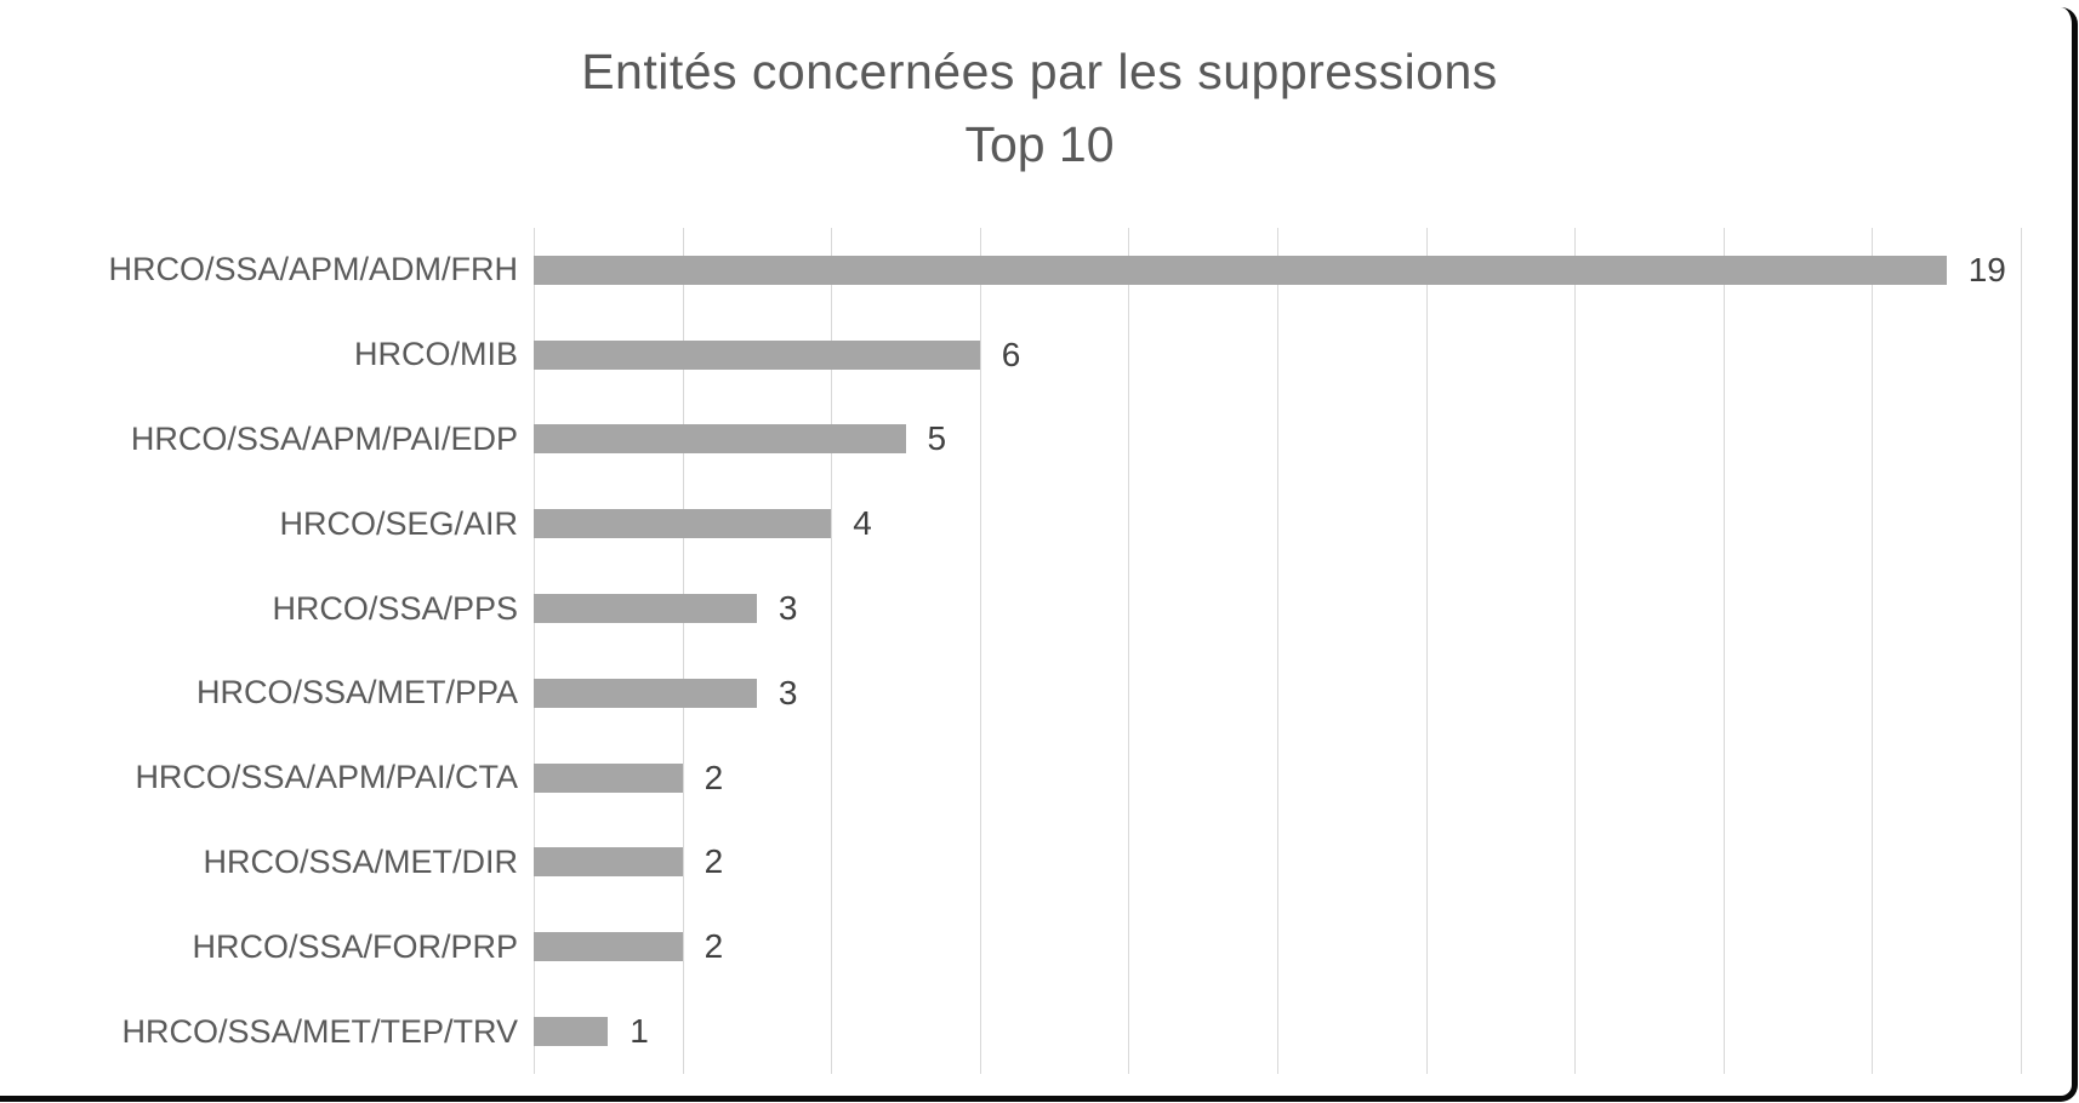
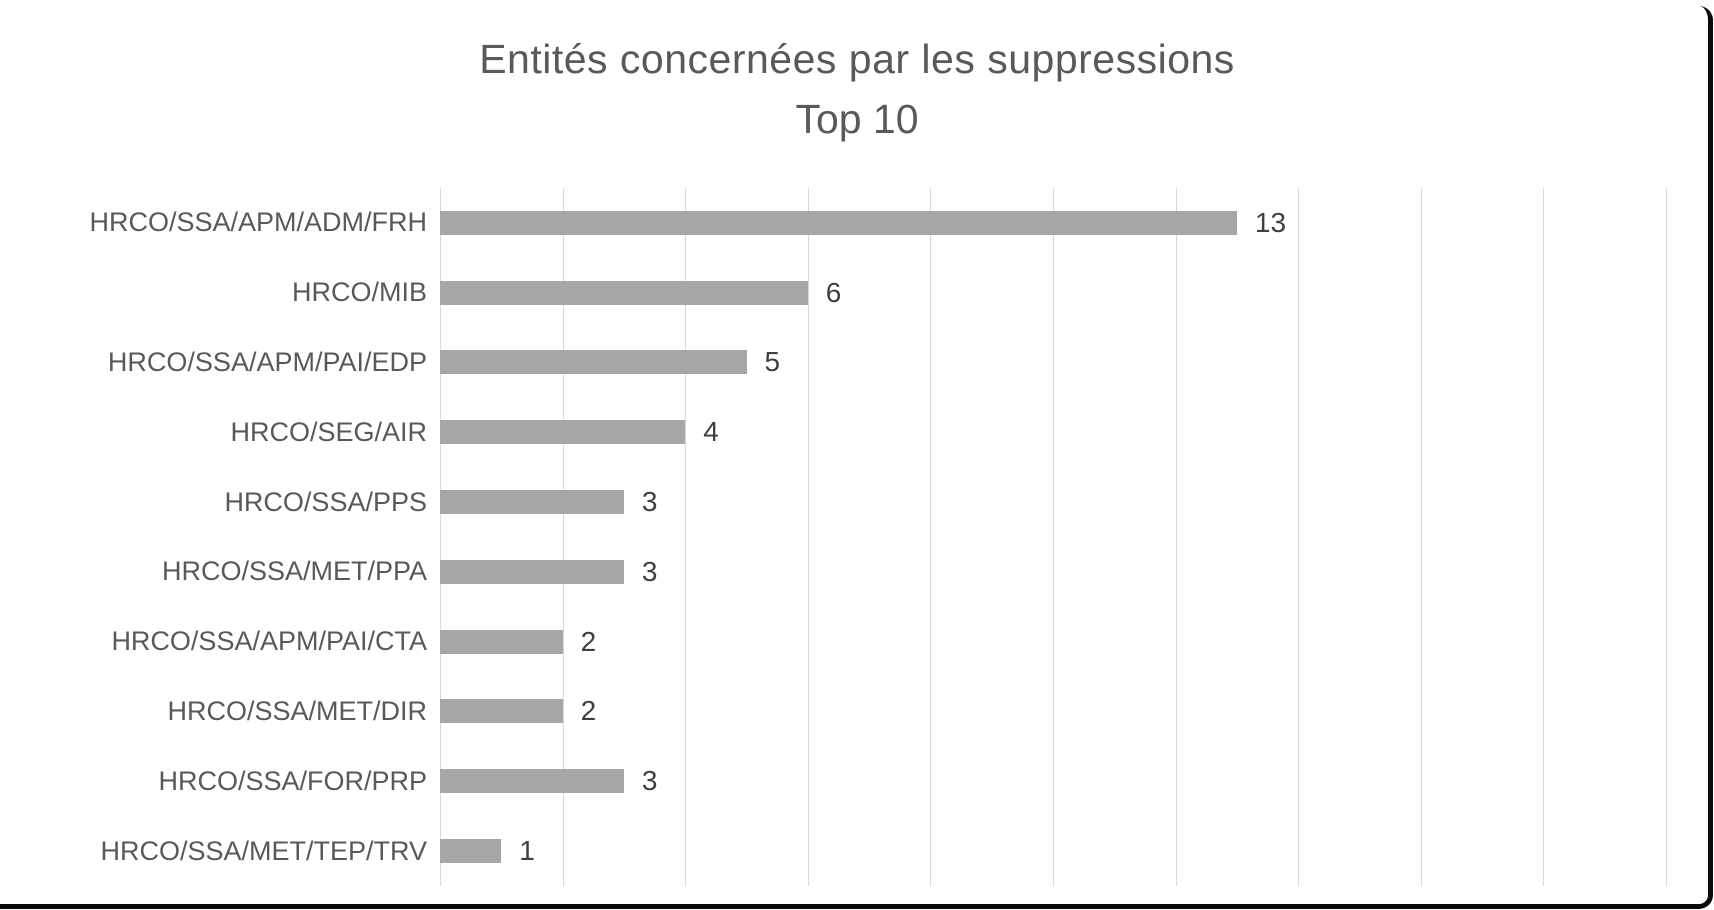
HRCO/SSA/APM/ADM/FRH: 19 -> 13
HRCO/SSA/FOR/PRP: 2 -> 3
